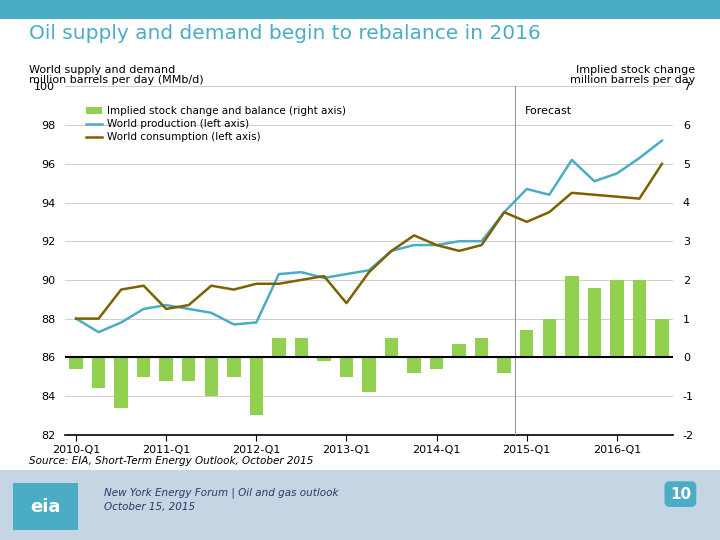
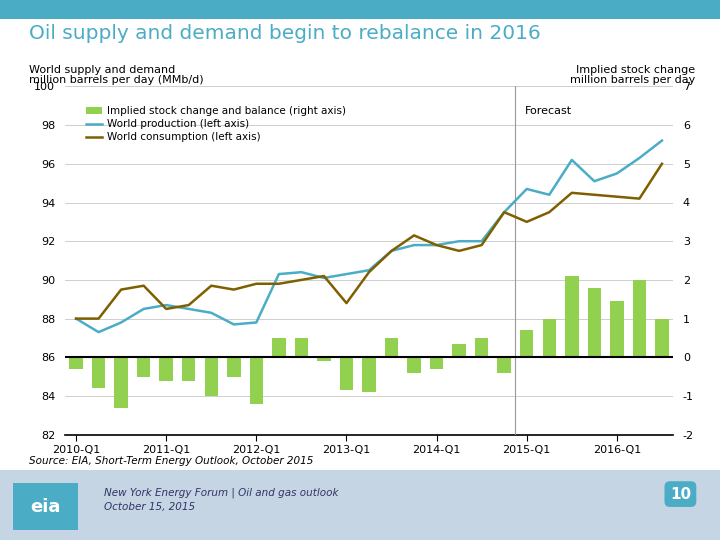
Implied stock change and balance (right axis)/2012-Q1: -1.50 -> -1.20
Implied stock change and balance (right axis)/2013-Q1: -0.50 -> -0.85
Implied stock change and balance (right axis)/2016-Q1: 2.00 -> 1.45
